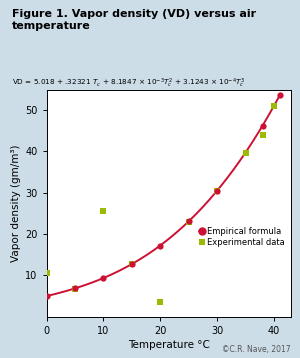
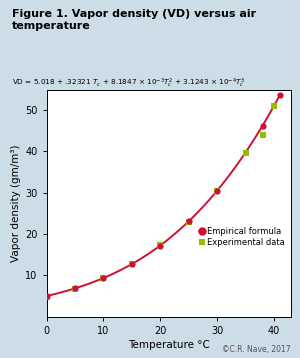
Experimental data/0: 10.5 -> 4.8
Experimental data/10: 25.5 -> 9.4
Experimental data/20: 3.5 -> 17.3
